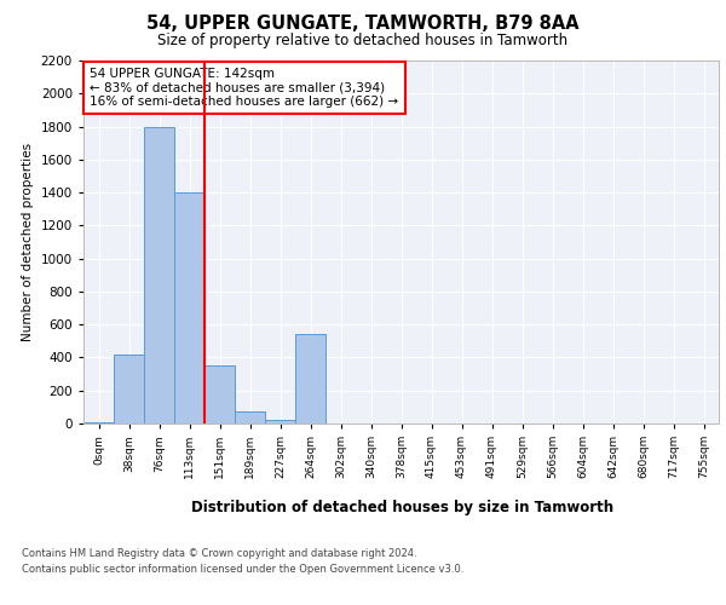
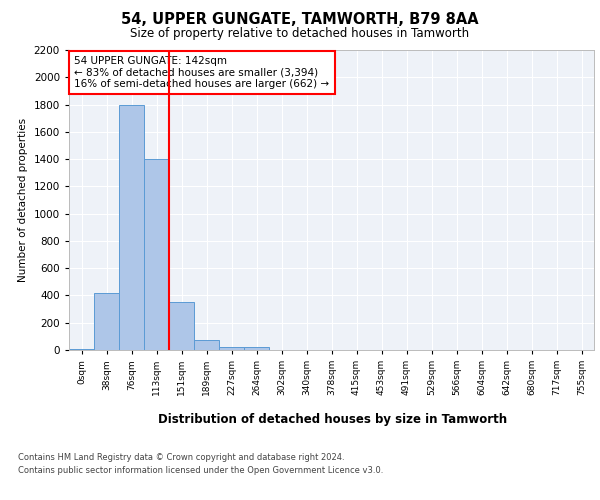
264sqm: 540 -> 20
